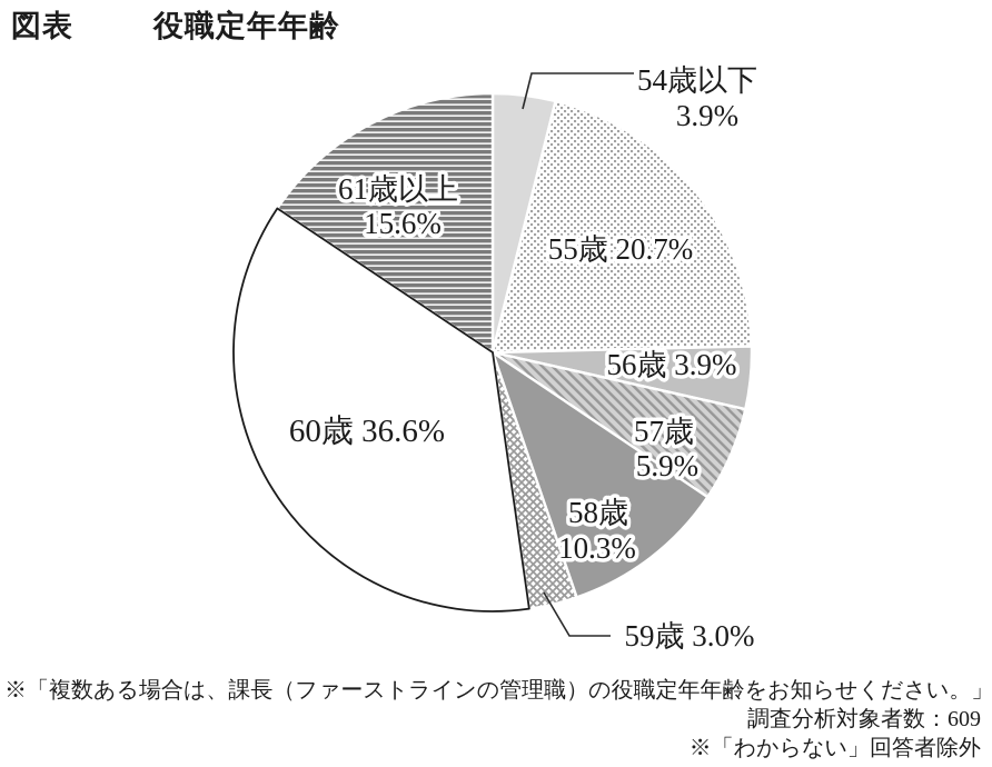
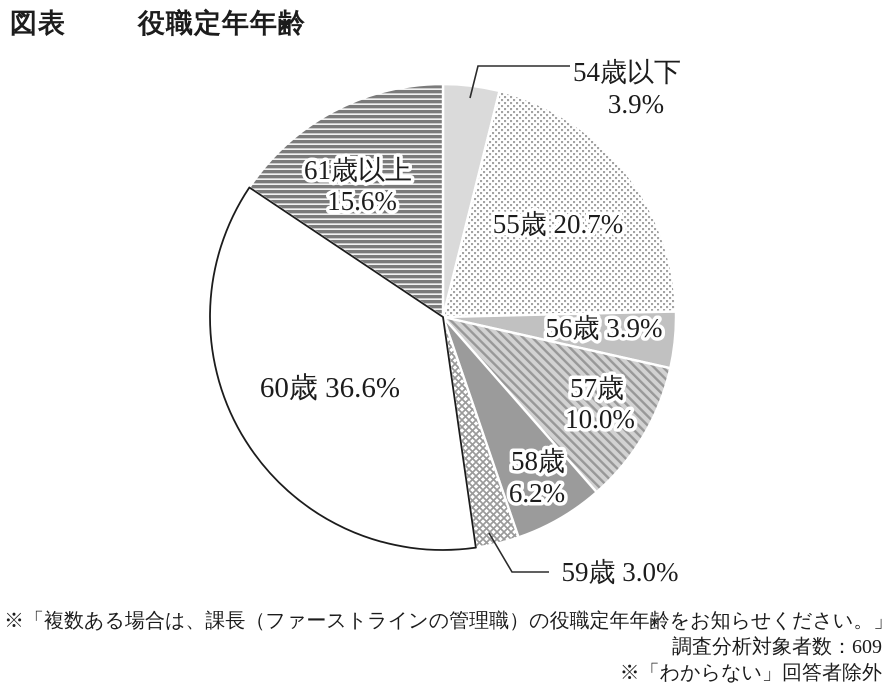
57歳: 5.9% -> 10.0%
58歳: 10.3% -> 6.2%
